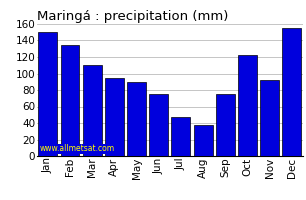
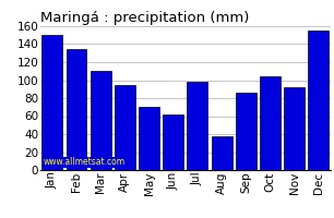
May: 90 -> 70
Jun: 75 -> 62
Jul: 47 -> 98
Sep: 75 -> 86
Oct: 122 -> 104
